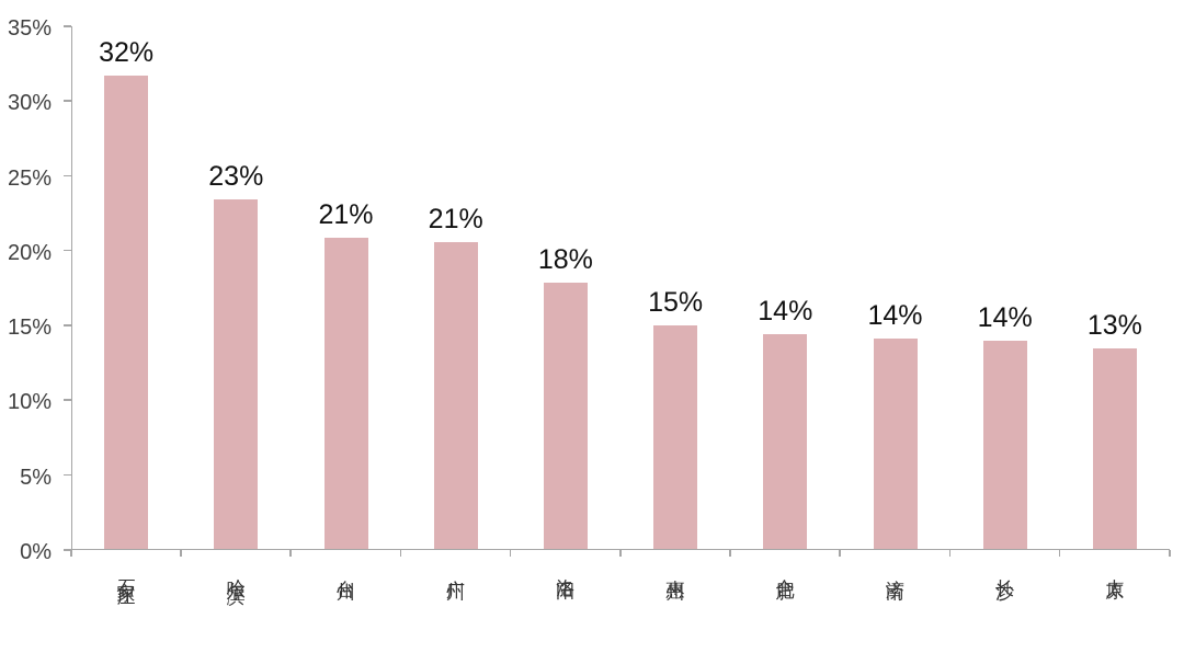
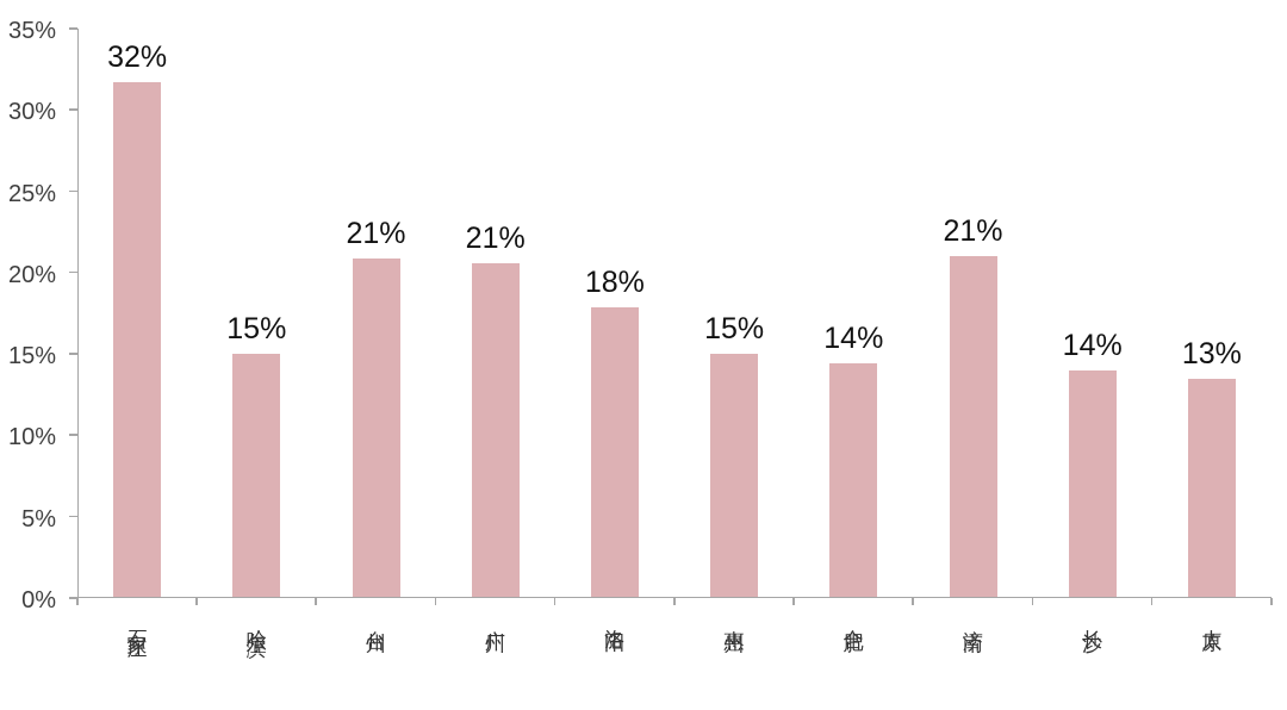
哈尔滨: 23% -> 15%
济南: 14% -> 21%
